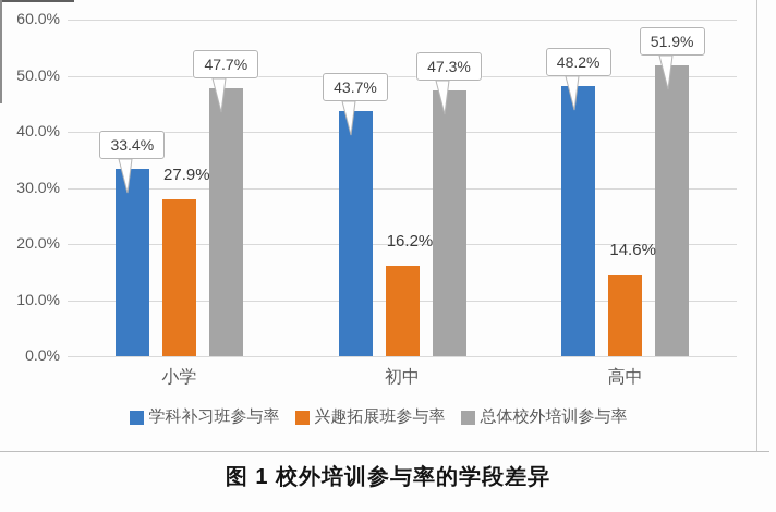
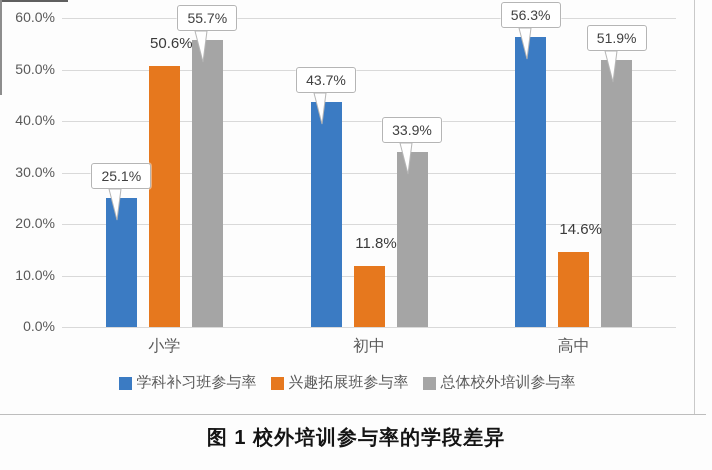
学科补习班参与率/小学: 33.4% -> 25.1%
兴趣拓展班参与率/小学: 27.9% -> 50.6%
总体校外培训参与率/小学: 47.7% -> 55.7%
兴趣拓展班参与率/初中: 16.2% -> 11.8%
总体校外培训参与率/初中: 47.3% -> 33.9%
学科补习班参与率/高中: 48.2% -> 56.3%
